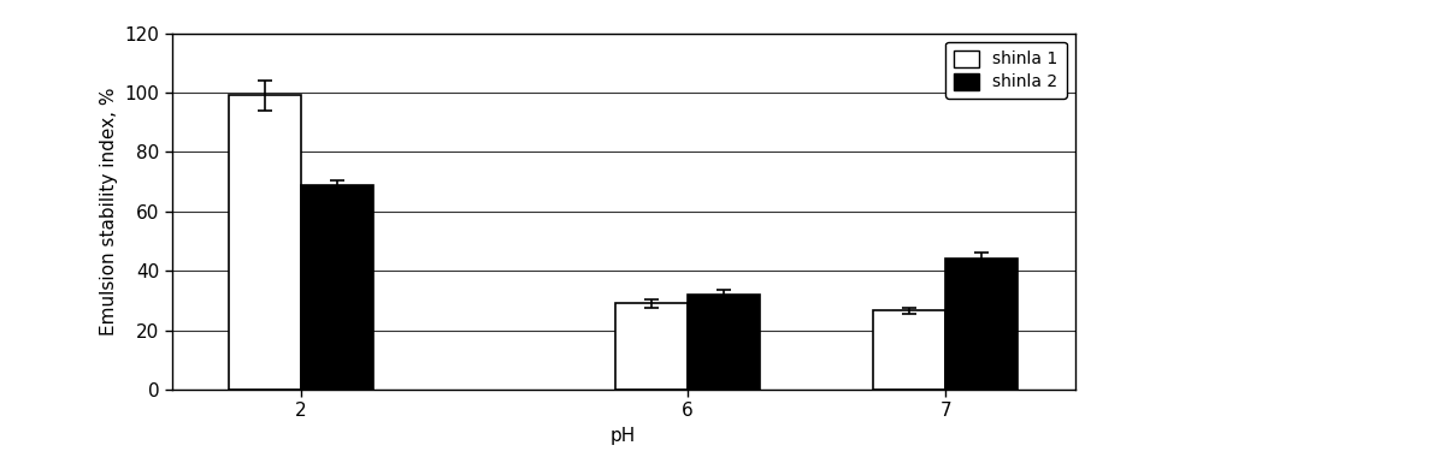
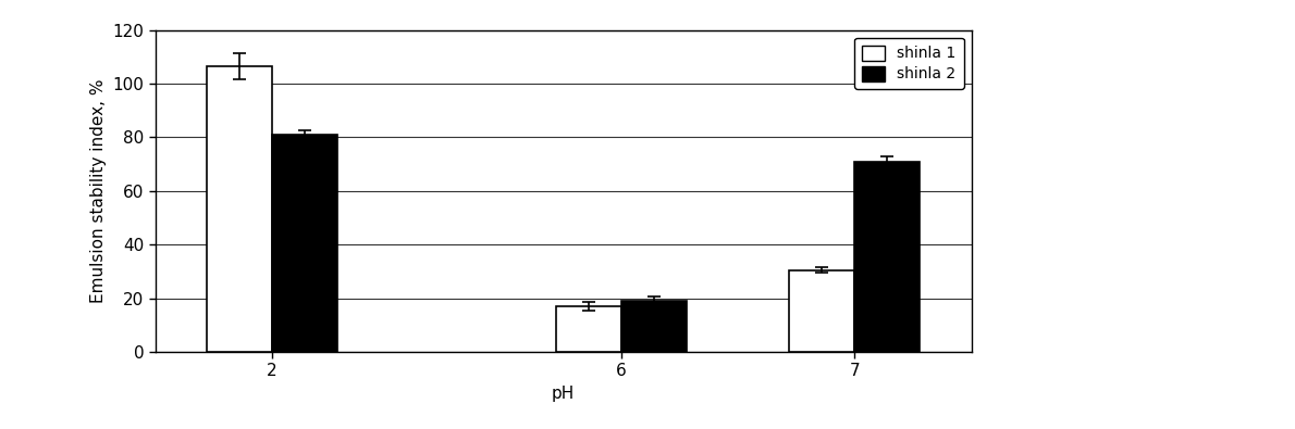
shinla 1/2: 99.0 -> 106.5
shinla 2/2: 69 -> 81
shinla 1/6: 29.0 -> 17.0
shinla 2/6: 32 -> 19
shinla 1/7: 26.5 -> 30.5
shinla 2/7: 44 -> 71
